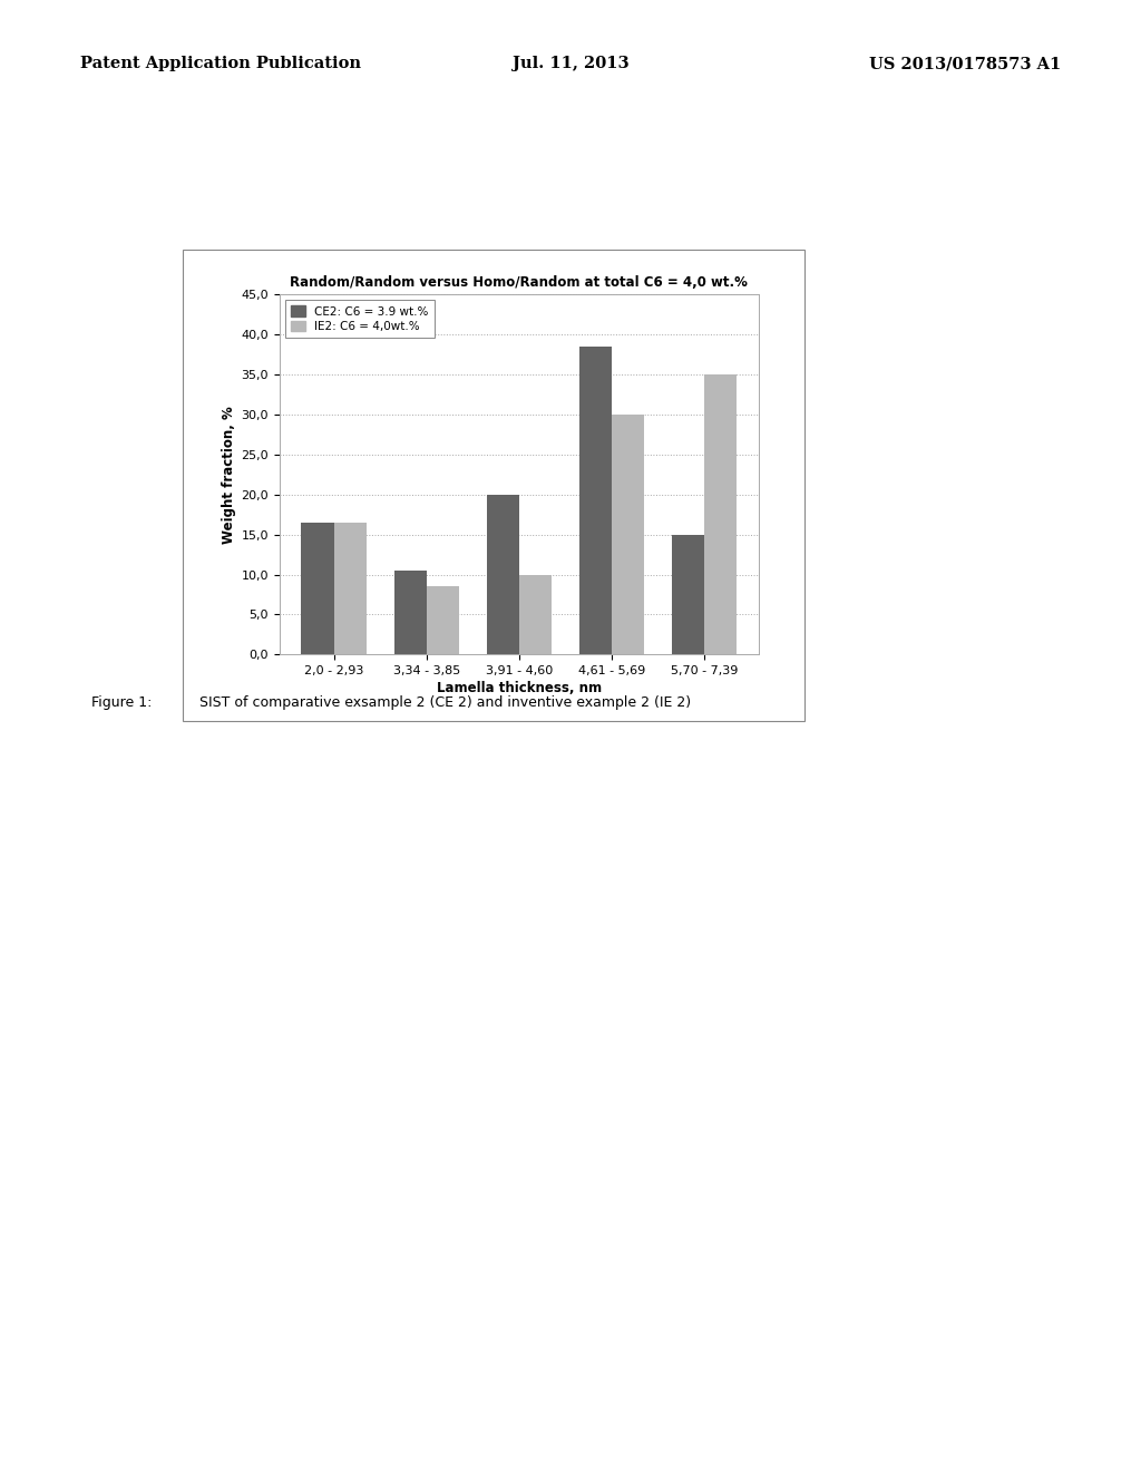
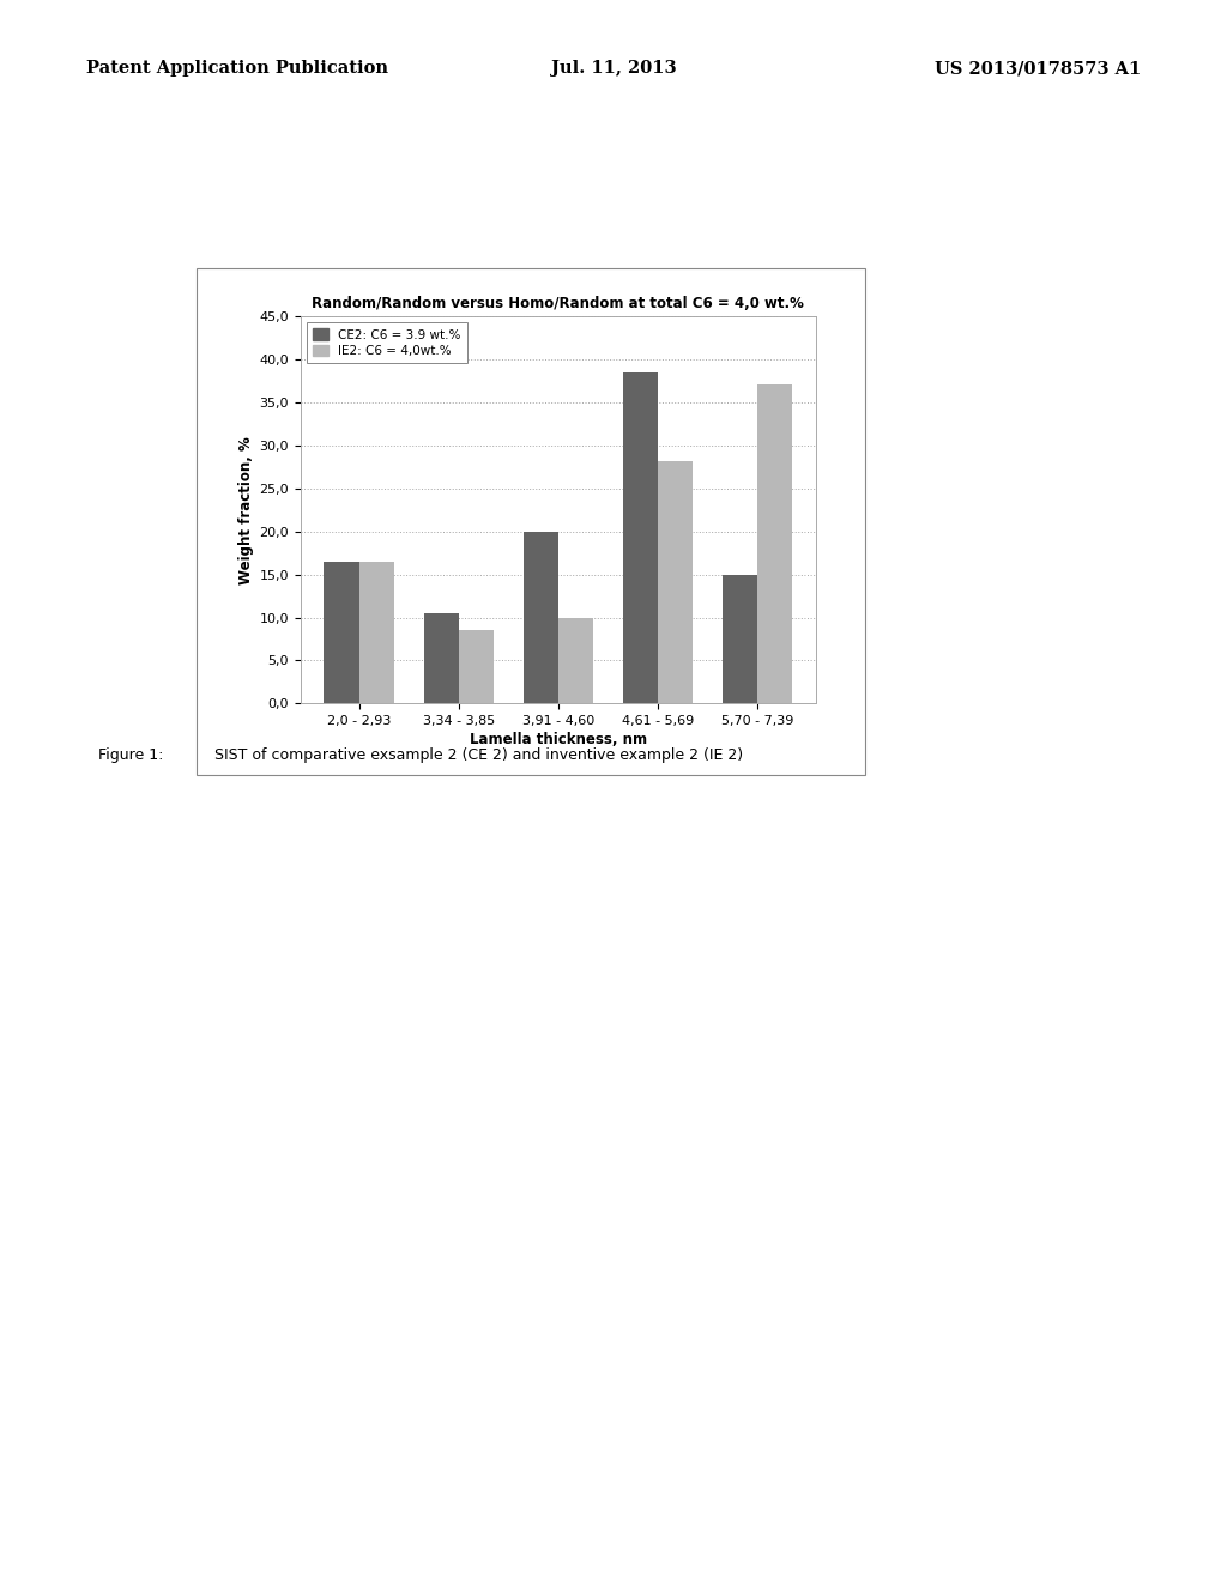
IE2: C6 = 4,0wt.%/4,61 - 5,69: 30,0 -> 28,2
IE2: C6 = 4,0wt.%/5,70 - 7,39: 35,0 -> 37,0
